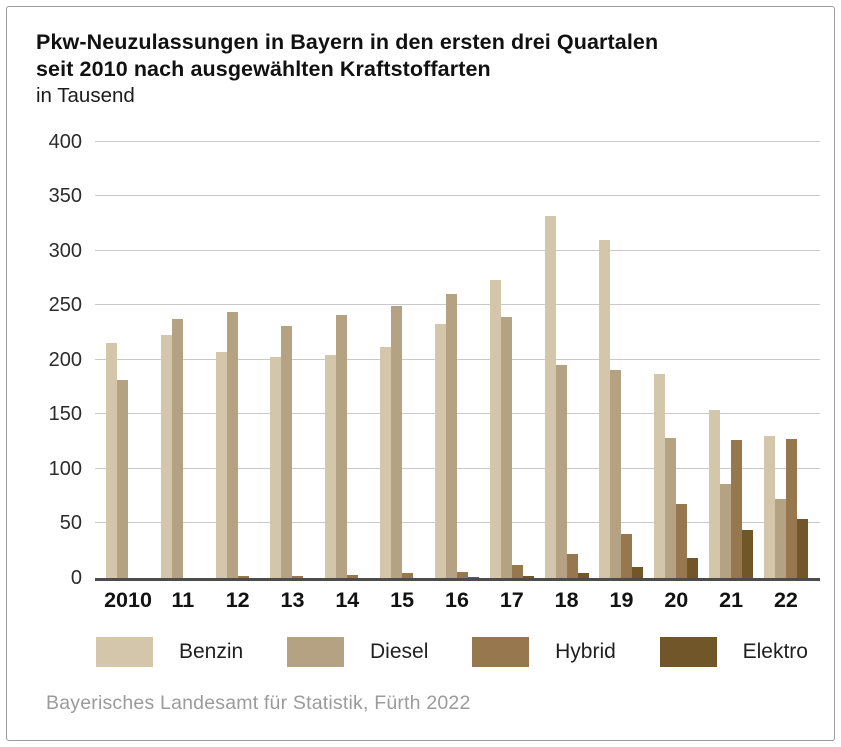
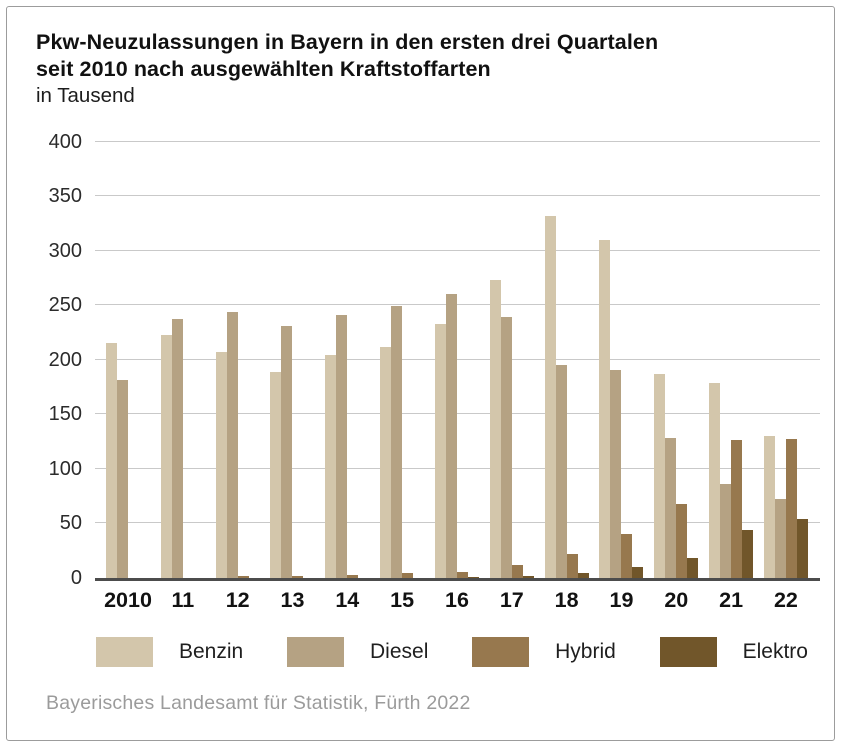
Benzin/13: 204 -> 190
Benzin/21: 155 -> 180
